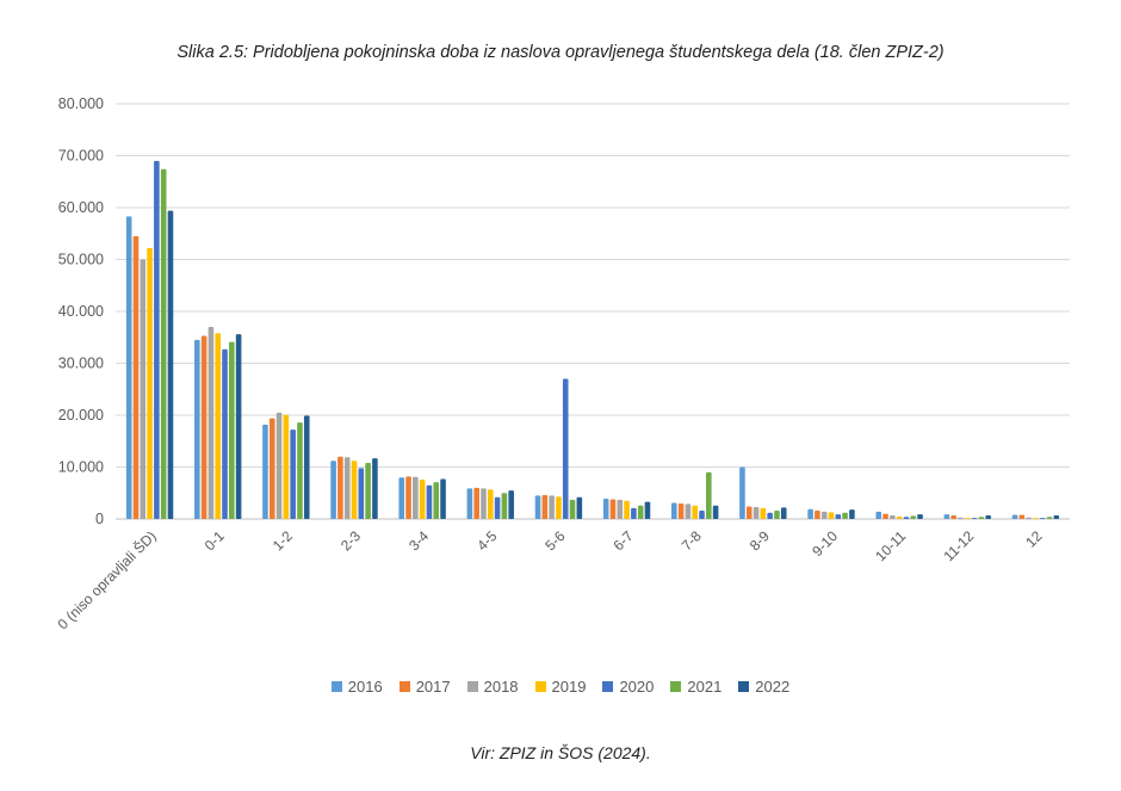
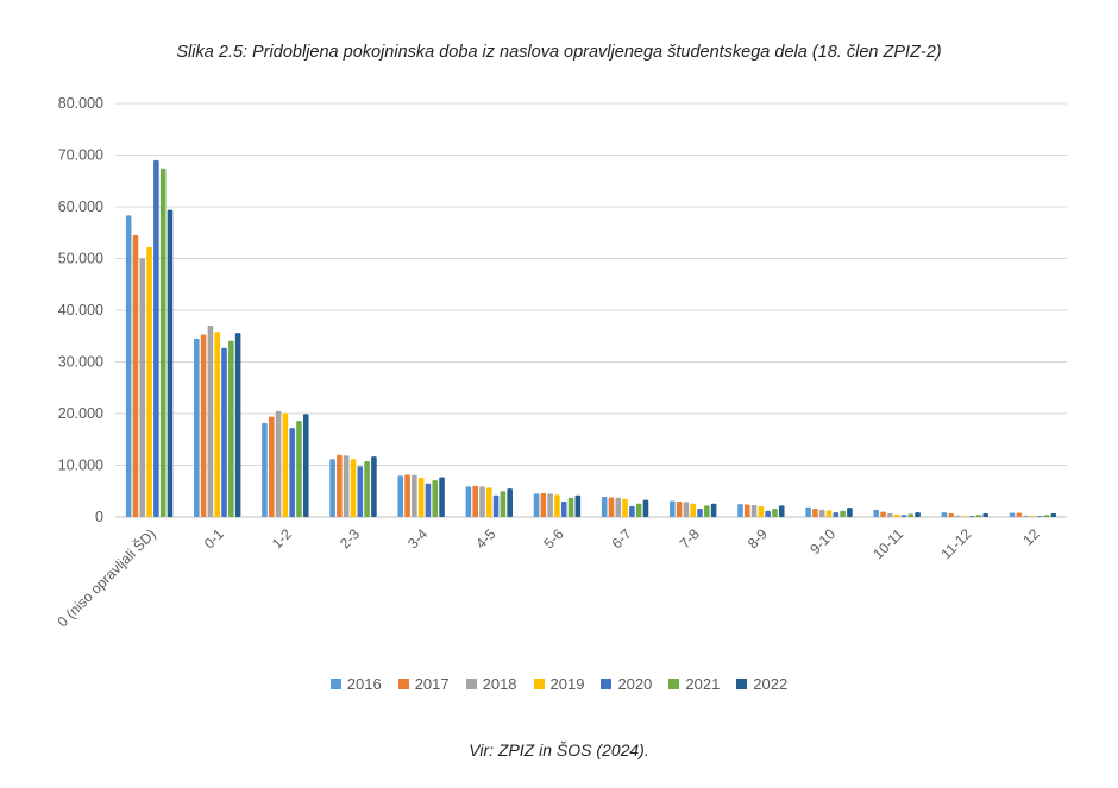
2020/5-6: 27000 -> 3000
2021/7-8: 9000 -> 2000
2016/8-9: 10000 -> 2000
